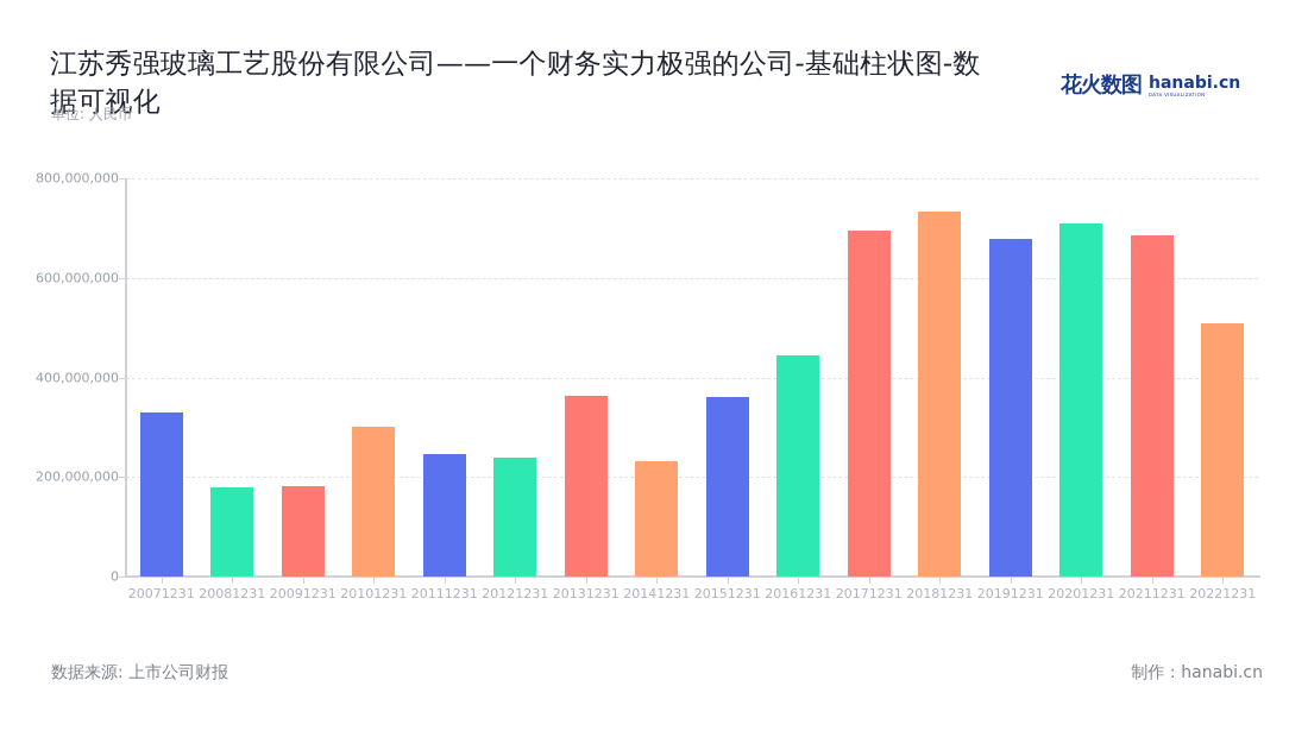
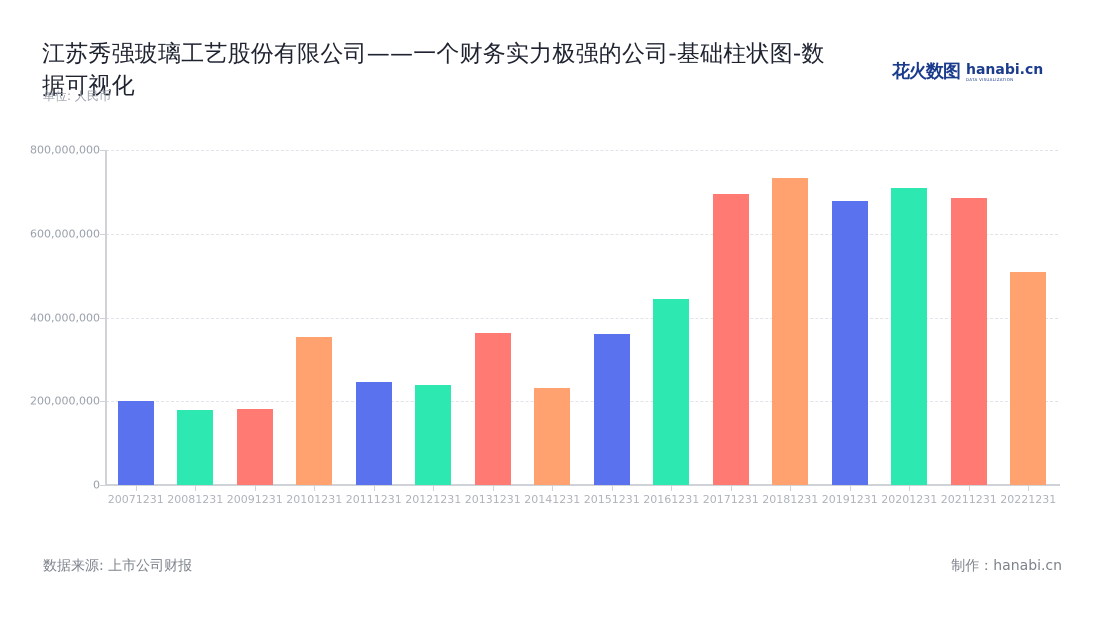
20071231: 330000000 -> 200000000
20101231: 300000000 -> 350000000
